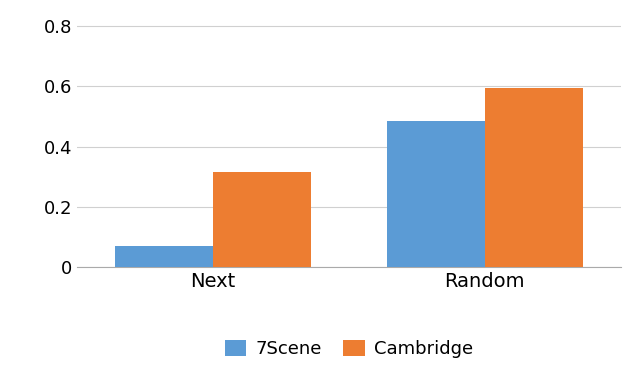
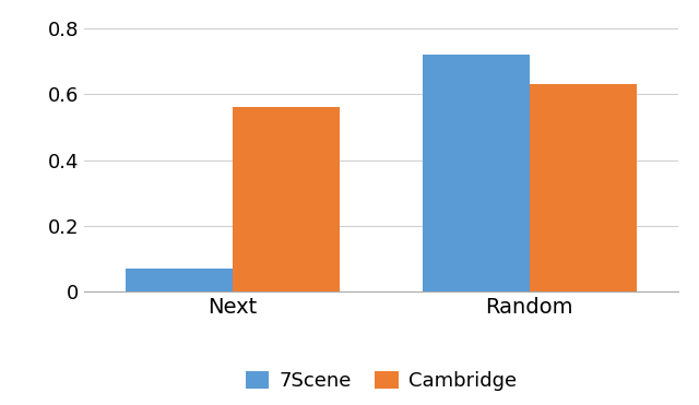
Cambridge/Next: 0.315 -> 0.560
7Scene/Random: 0.485 -> 0.720
Cambridge/Random: 0.595 -> 0.630
